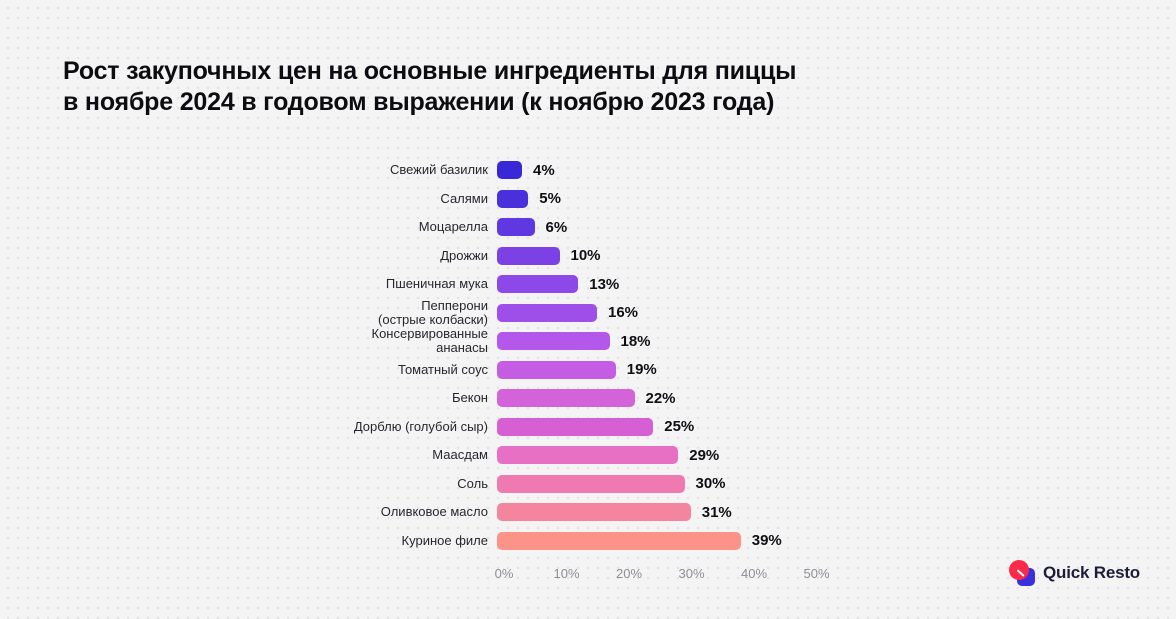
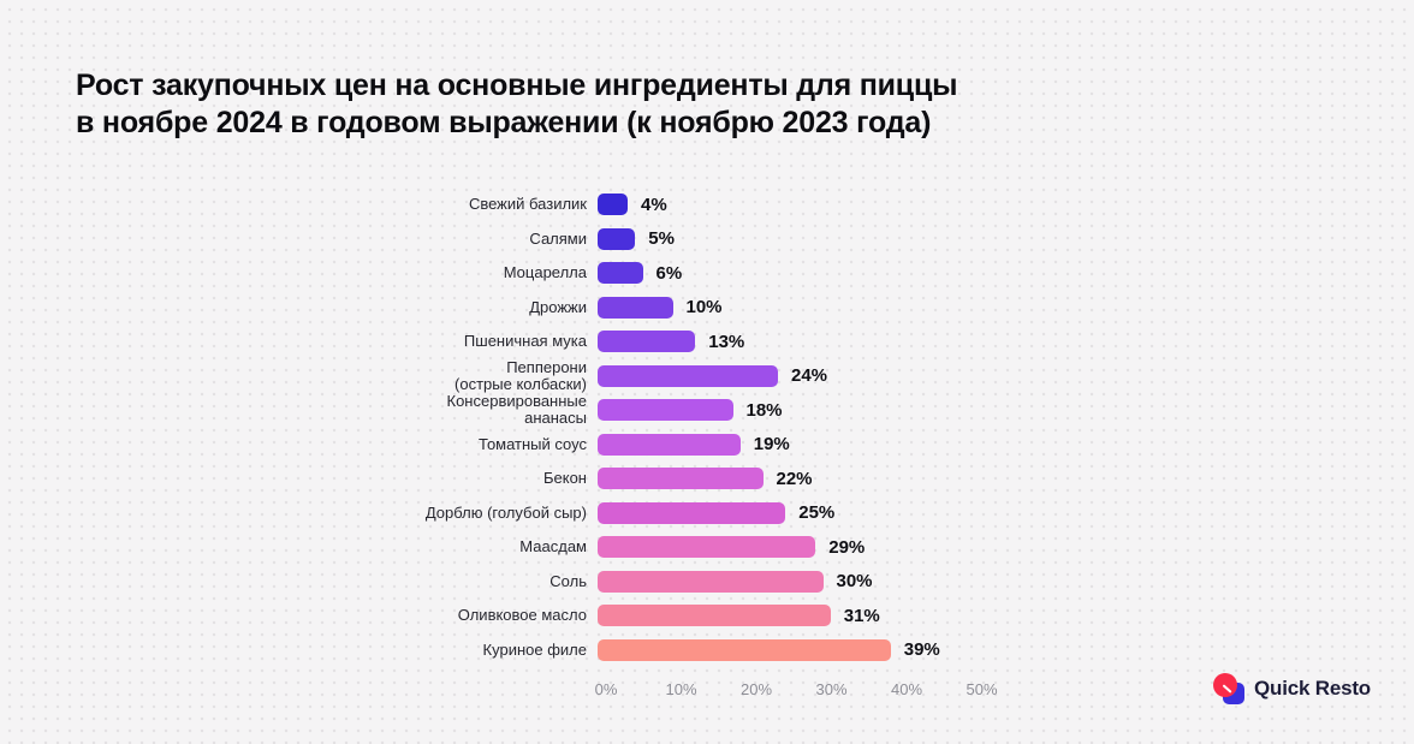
Пепперони (острые колбаски): 16% -> 24%
